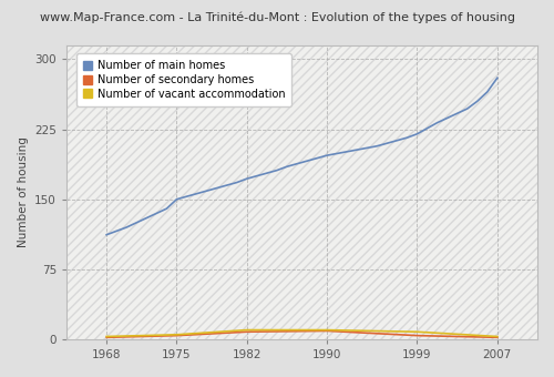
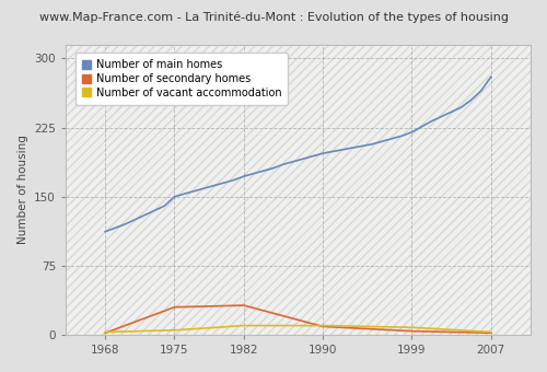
Number of secondary homes/1975: 4 -> 30
Number of secondary homes/1982: 8 -> 32
